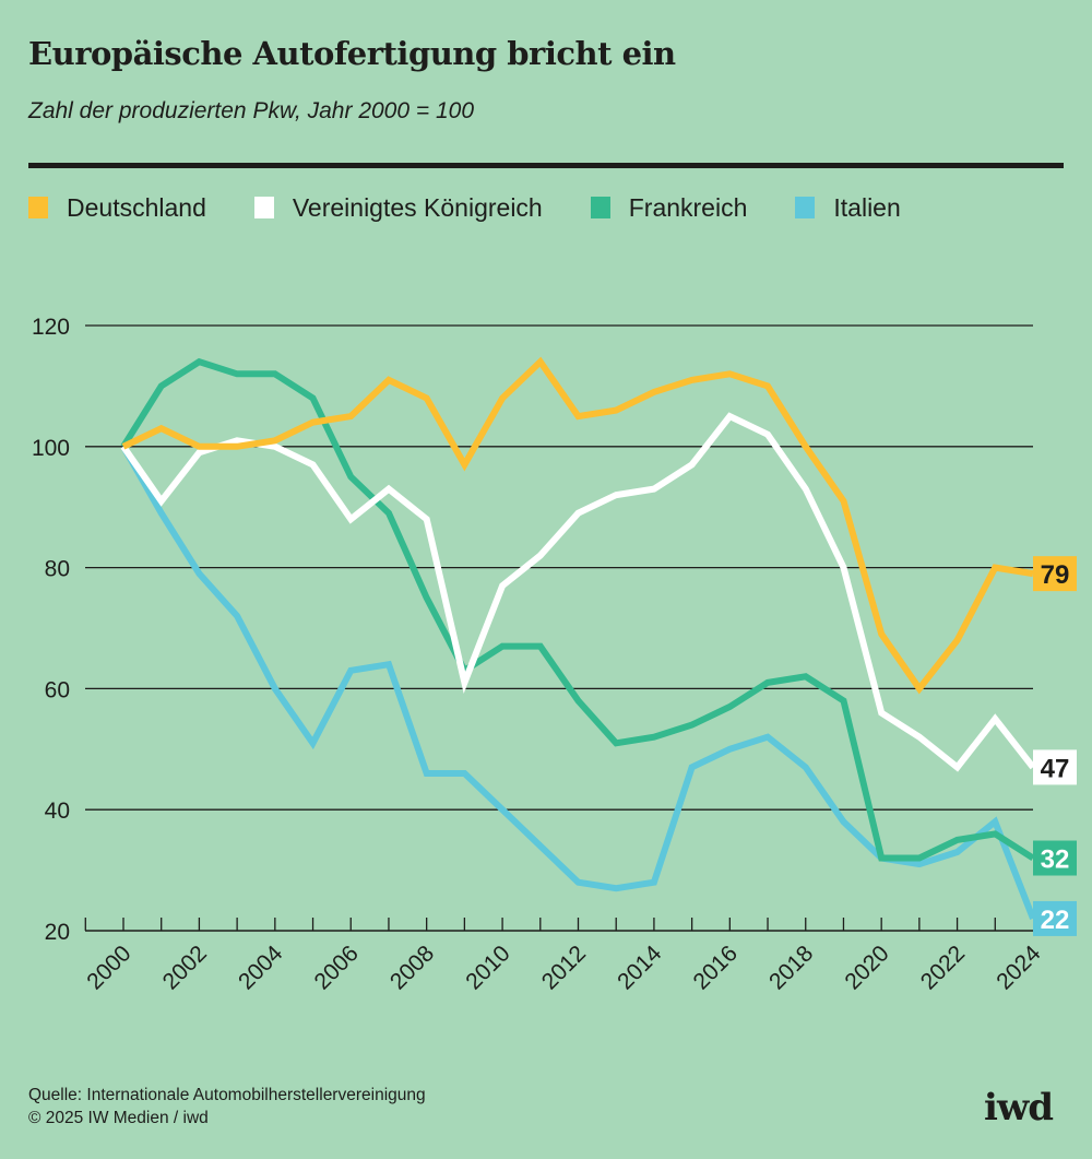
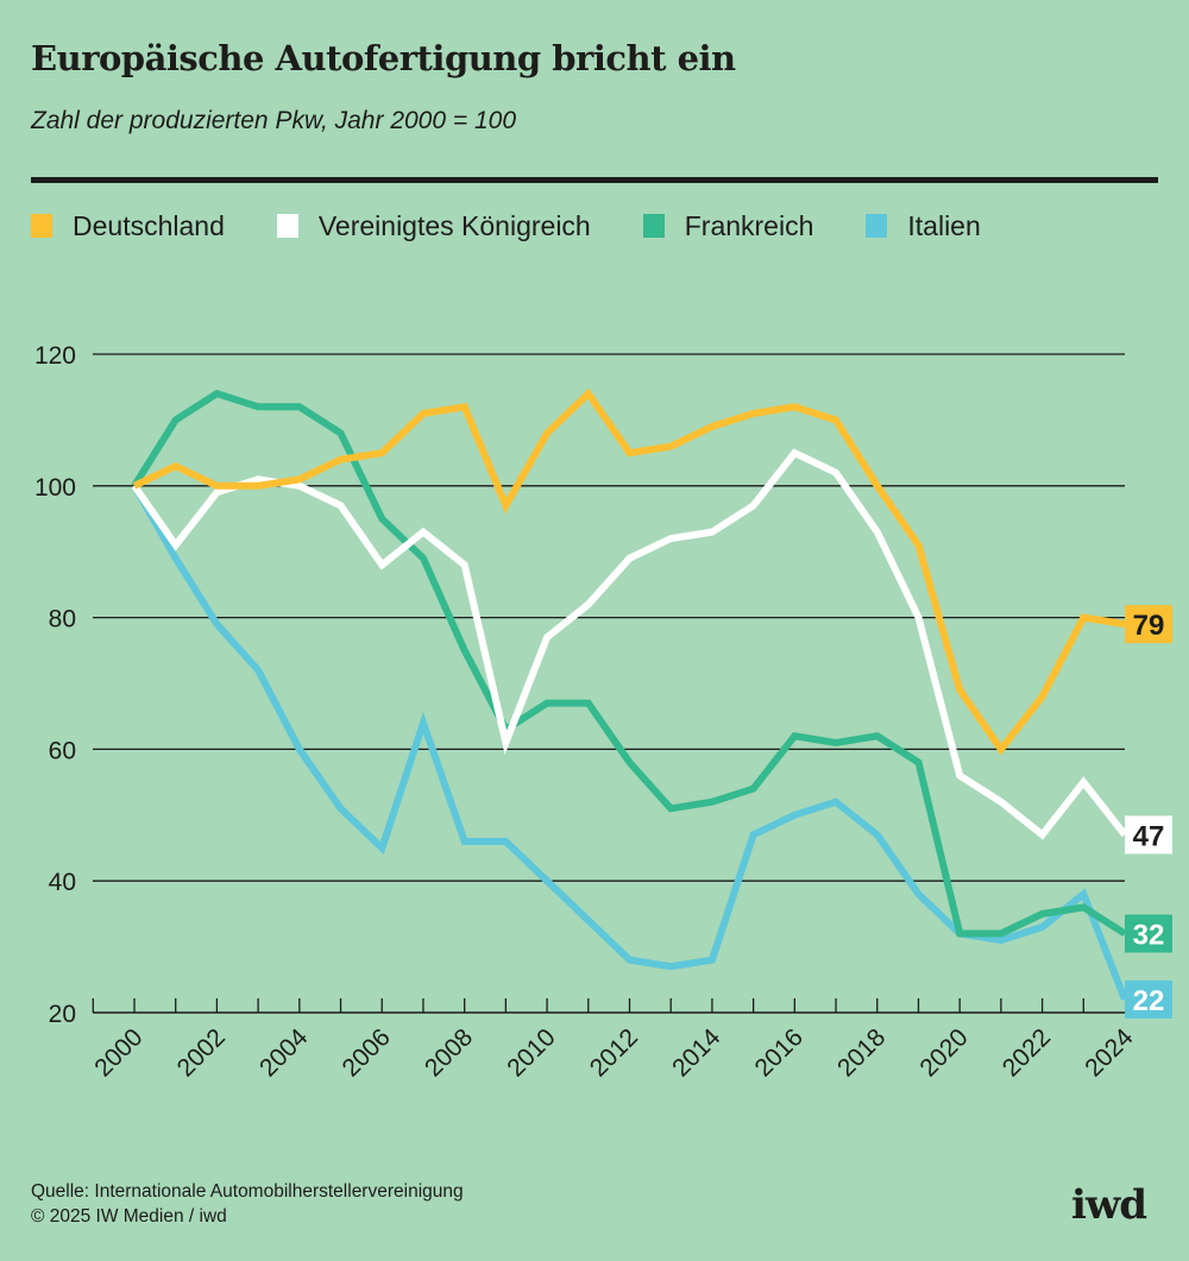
Italien/2006: 63 -> 45
Deutschland/2008: 108 -> 112
Frankreich/2016: 57 -> 62
